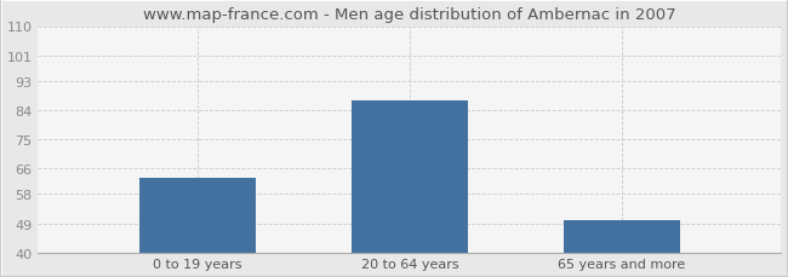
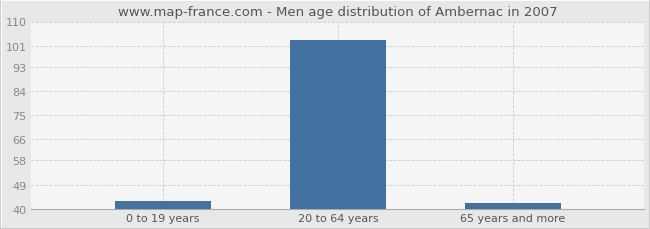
0 to 19 years: 63 -> 43
20 to 64 years: 87 -> 103
65 years and more: 50 -> 42
